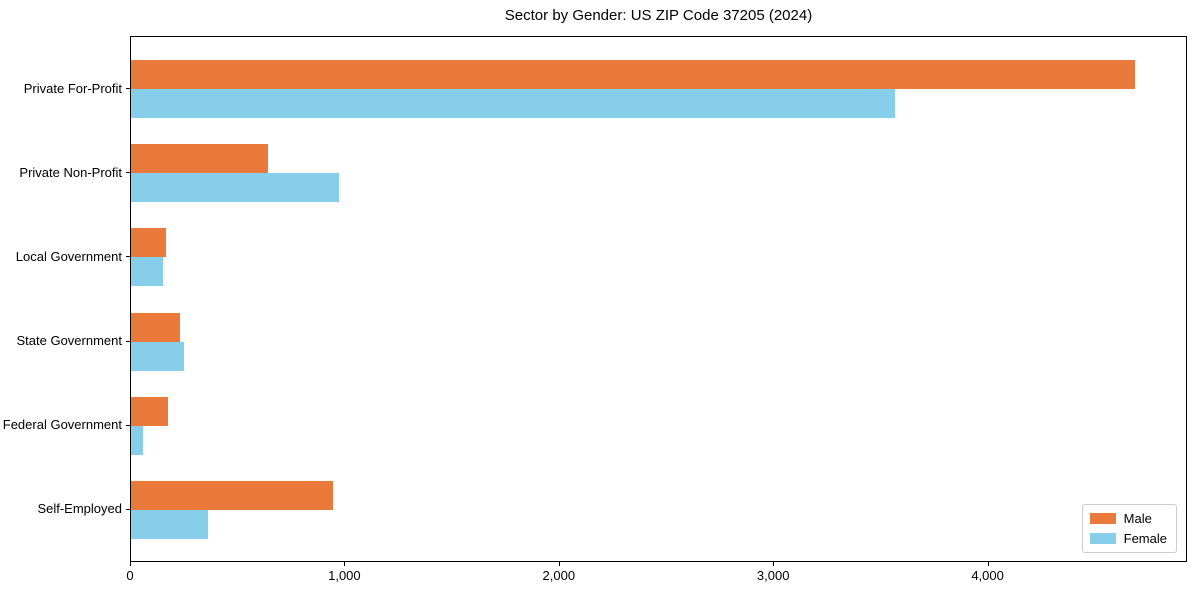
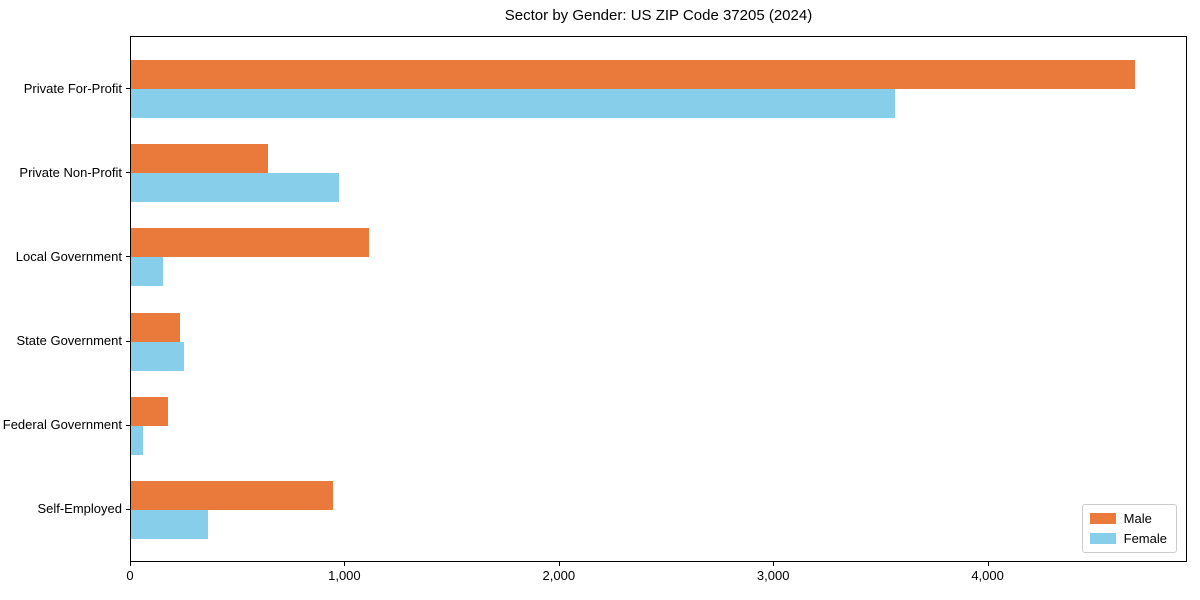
Male/Local Government: 160 -> 1110
